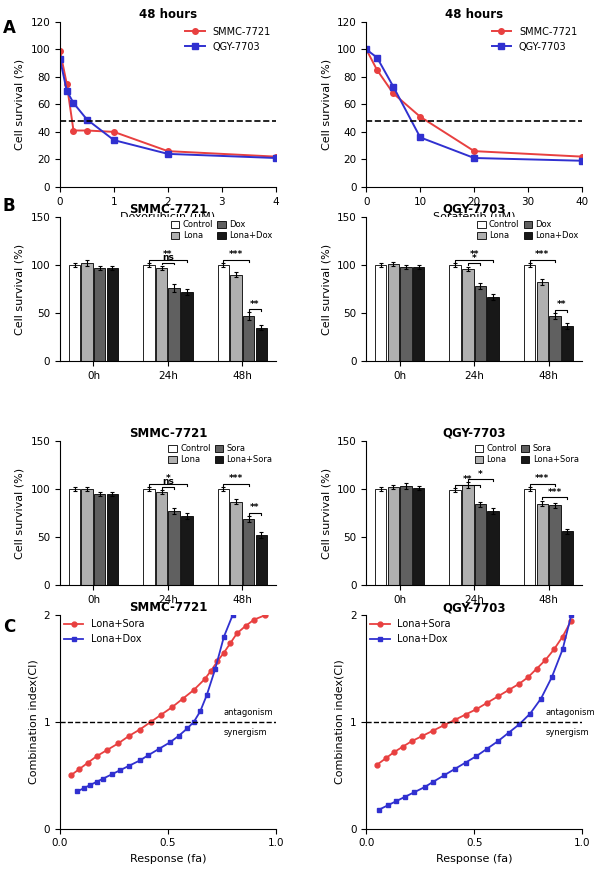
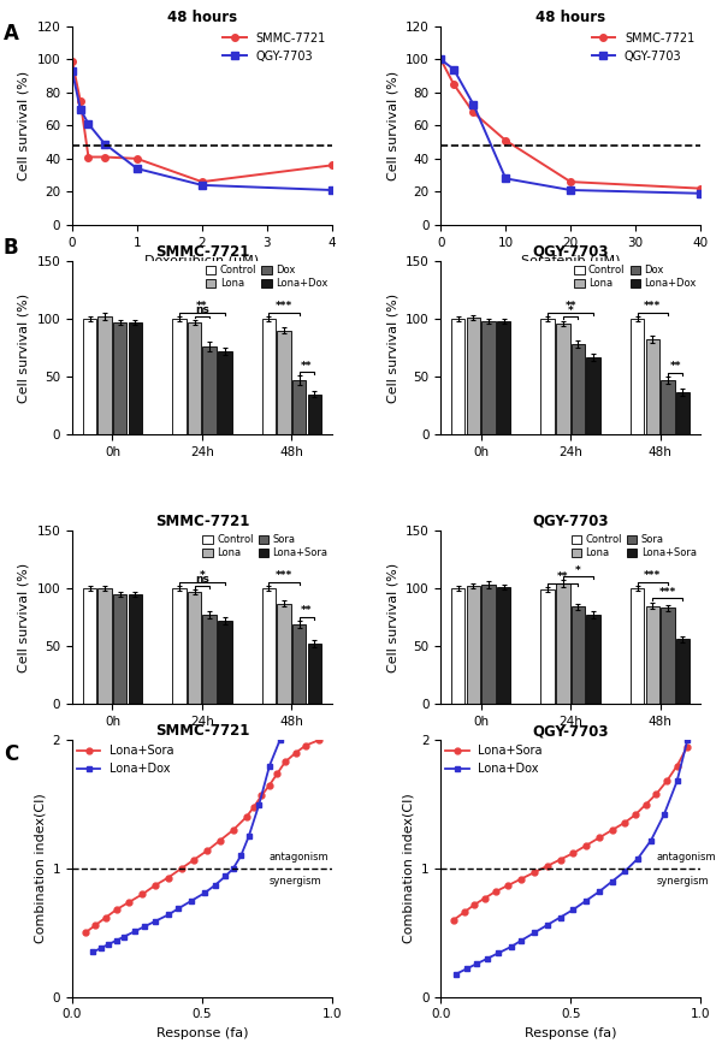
SMMC-7721/4: 22 -> 36
QGY-7703/10: 36 -> 28
